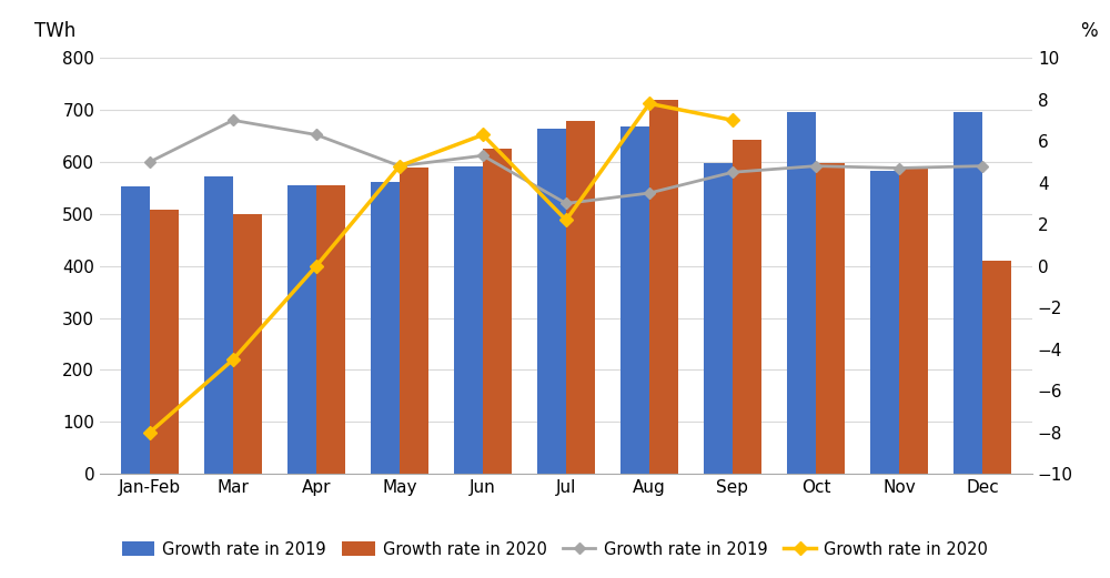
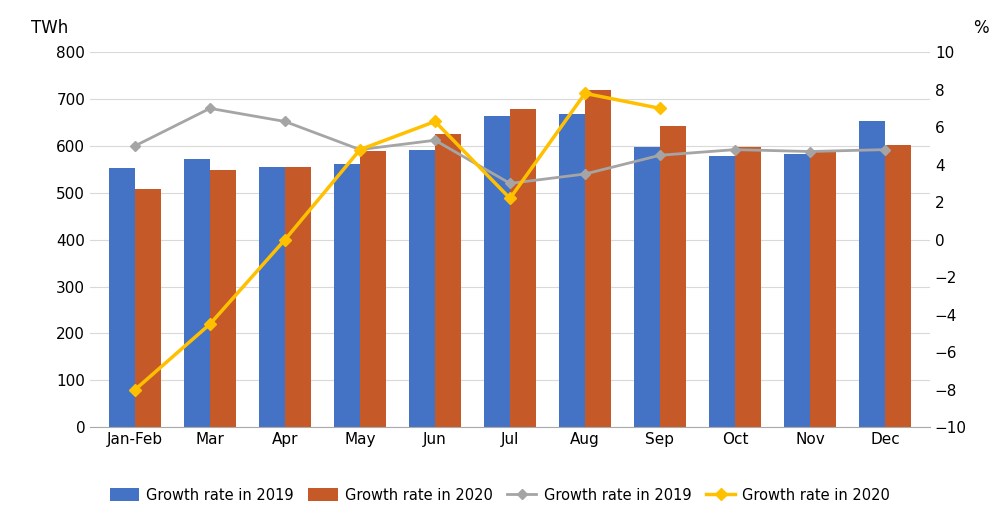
Growth rate in 2020/Mar: 500 -> 548
Growth rate in 2019/Oct: 695 -> 578
Growth rate in 2019/Dec: 695 -> 652
Growth rate in 2020/Dec: 410 -> 602
